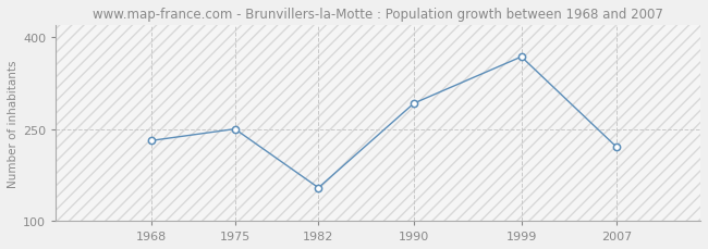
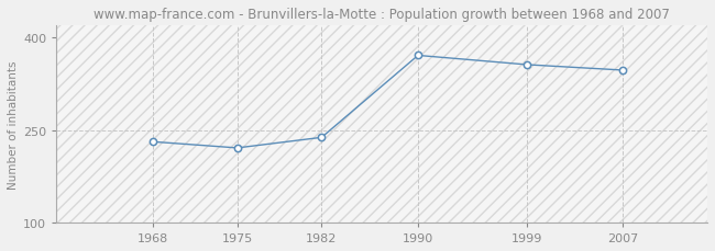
1975: 250 -> 221
1982: 154 -> 238
1990: 292 -> 371
1999: 368 -> 356
2007: 220 -> 347
